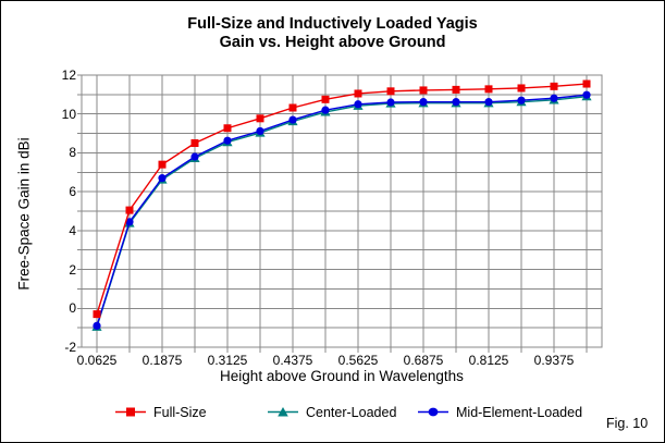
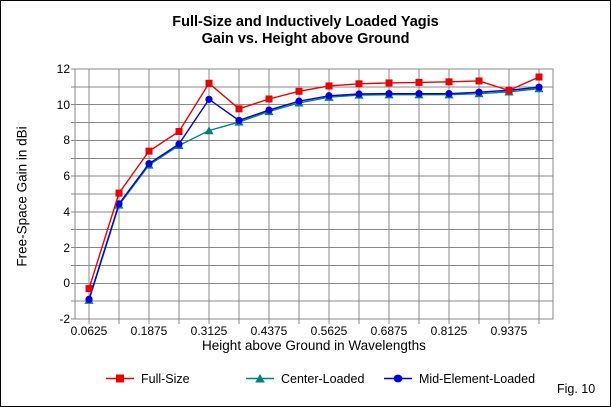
Full-Size/0.3125: 9.3 -> 11.2
Mid-Element-Loaded/0.3125: 8.6 -> 10.3
Full-Size/0.9375: 11.4 -> 10.8
